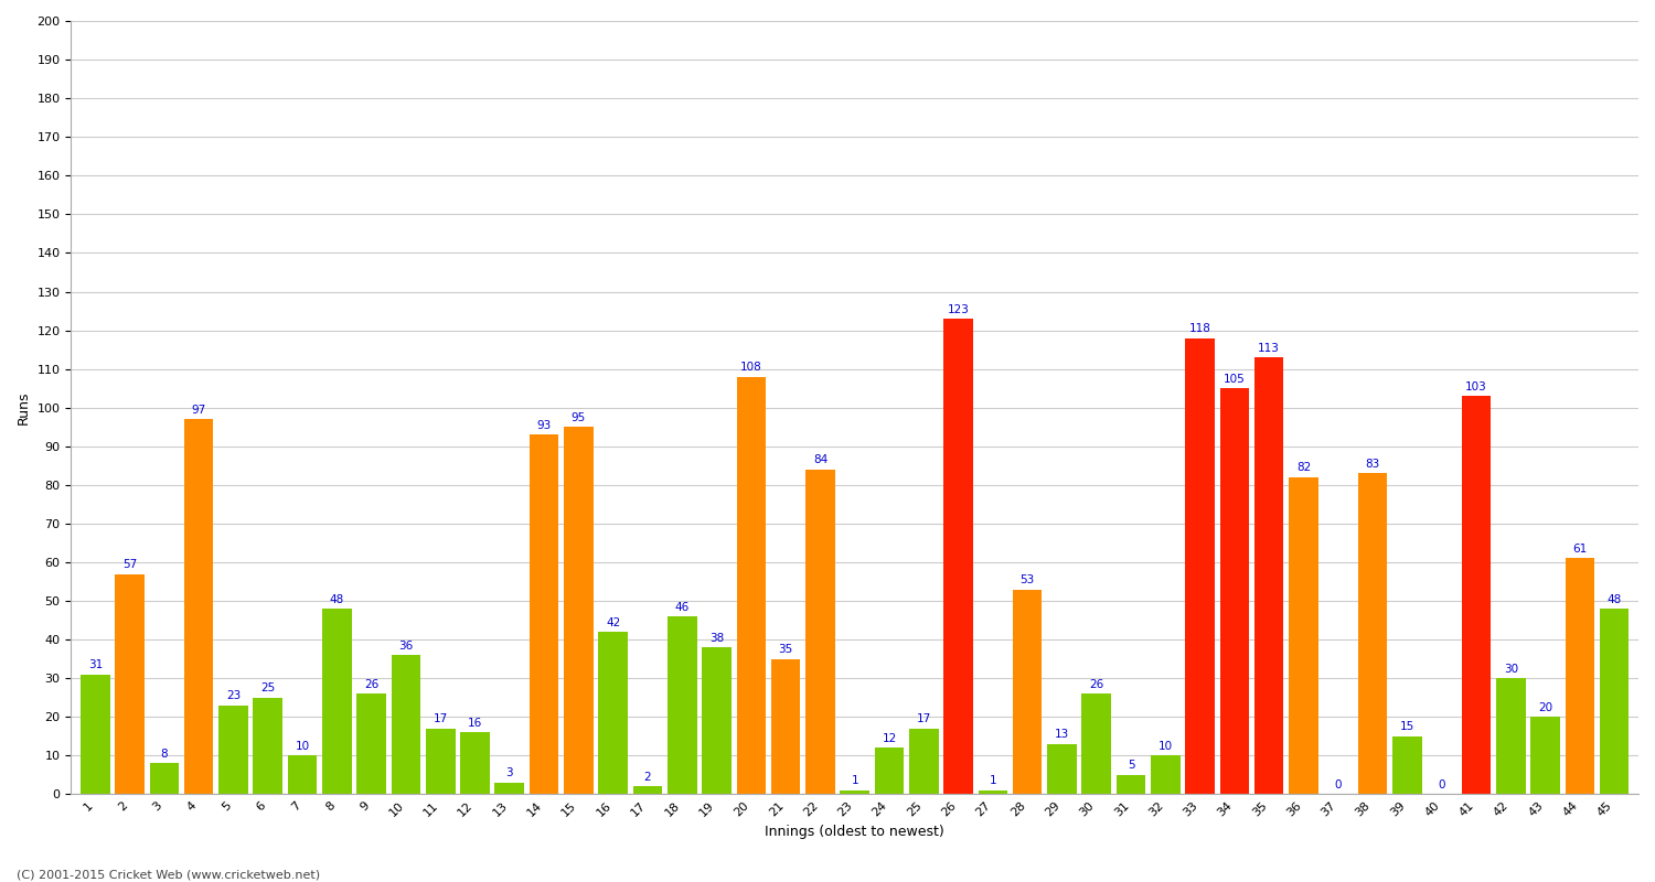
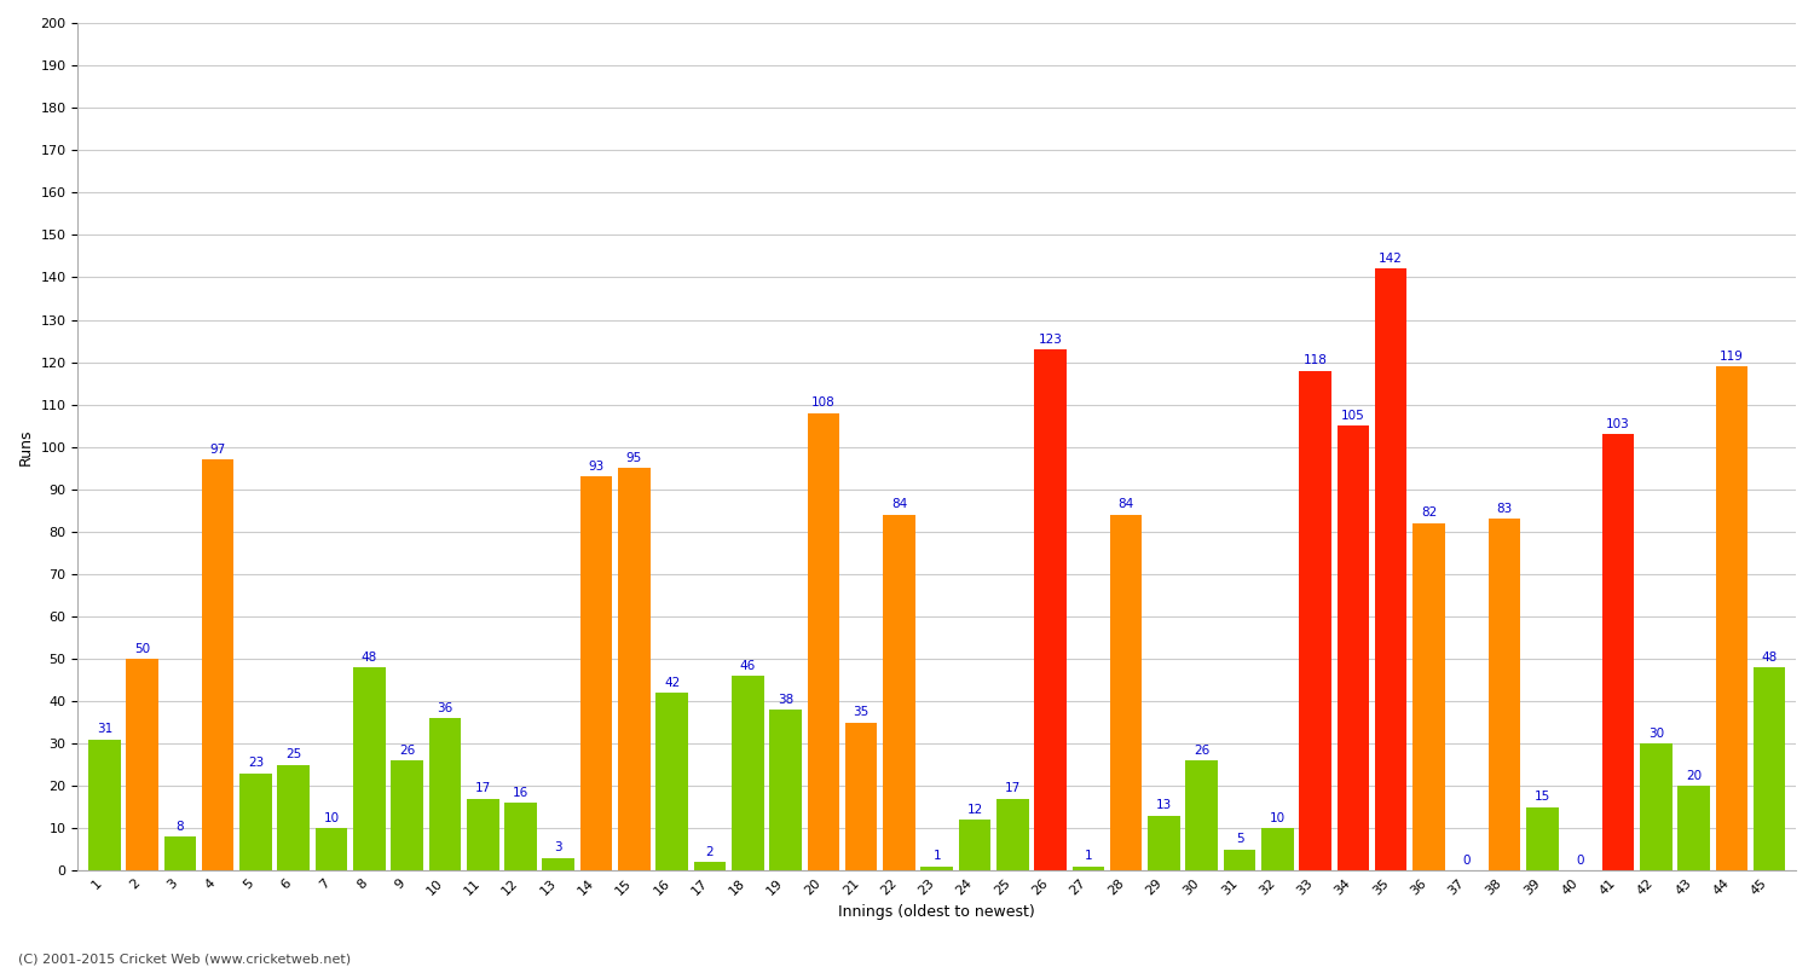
2: 57 -> 50
28: 53 -> 84
35: 113 -> 142
44: 61 -> 119
